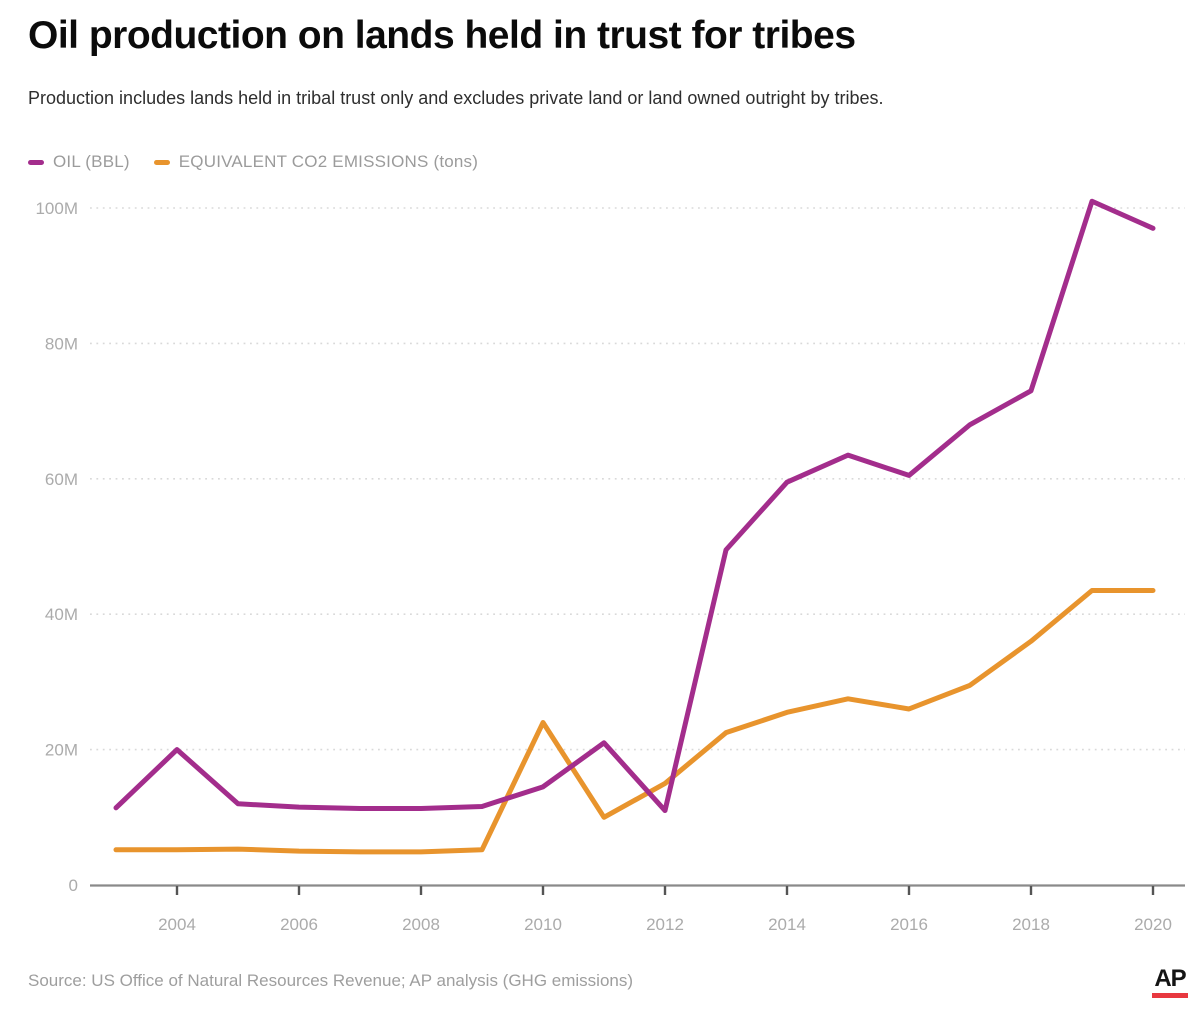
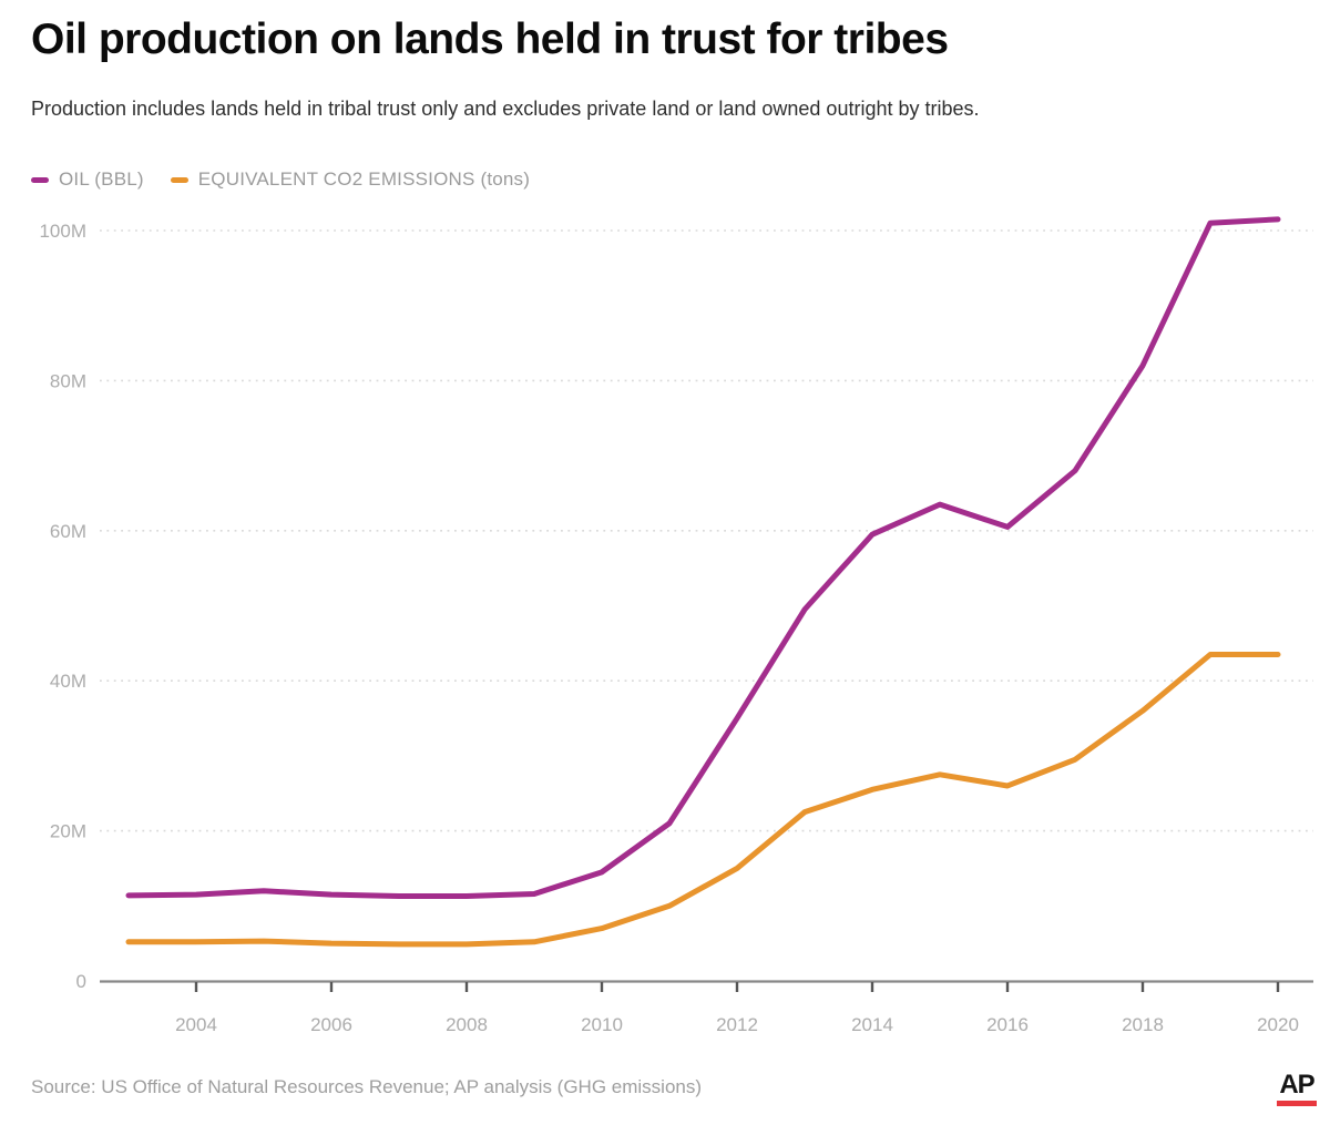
OIL (BBL)/2004: 20M -> 12M
EQUIVALENT CO2 EMISSIONS (tons)/2010: 24M -> 7M
OIL (BBL)/2012: 11M -> 35M
OIL (BBL)/2018: 73M -> 82M
OIL (BBL)/2020: 97M -> 102M
